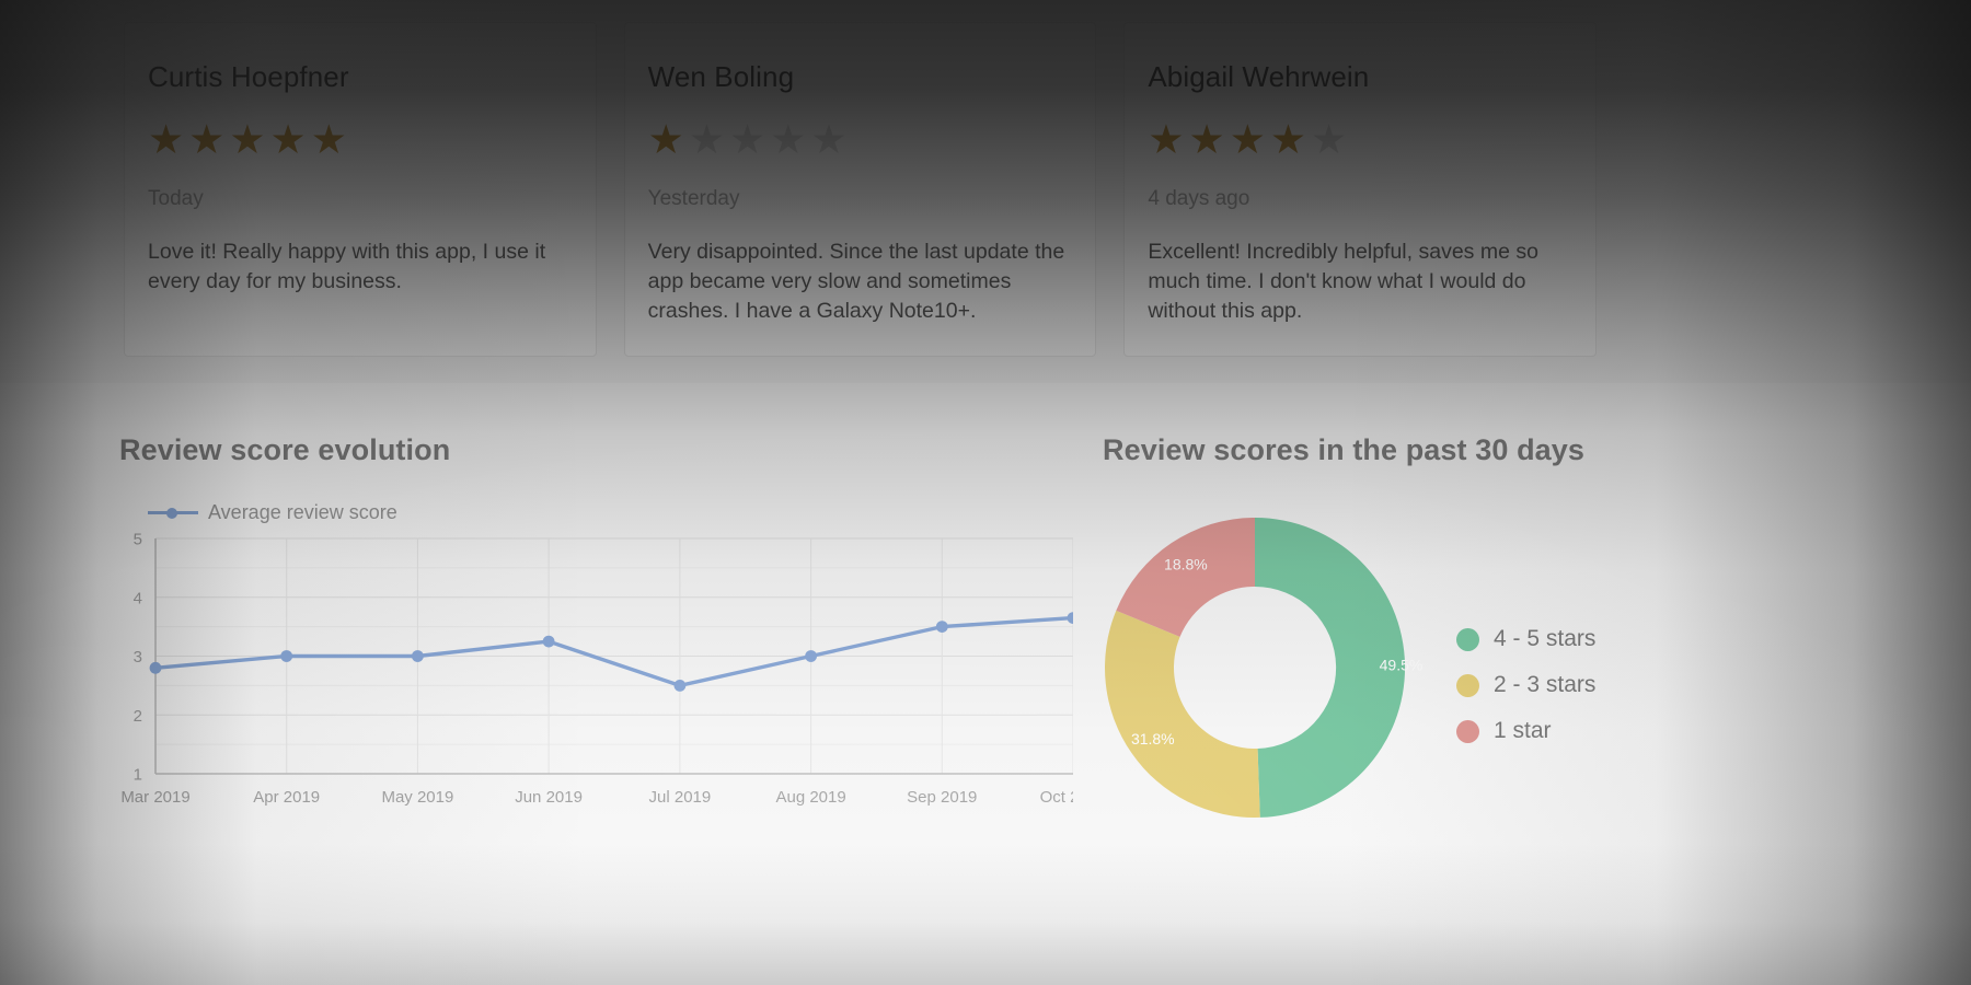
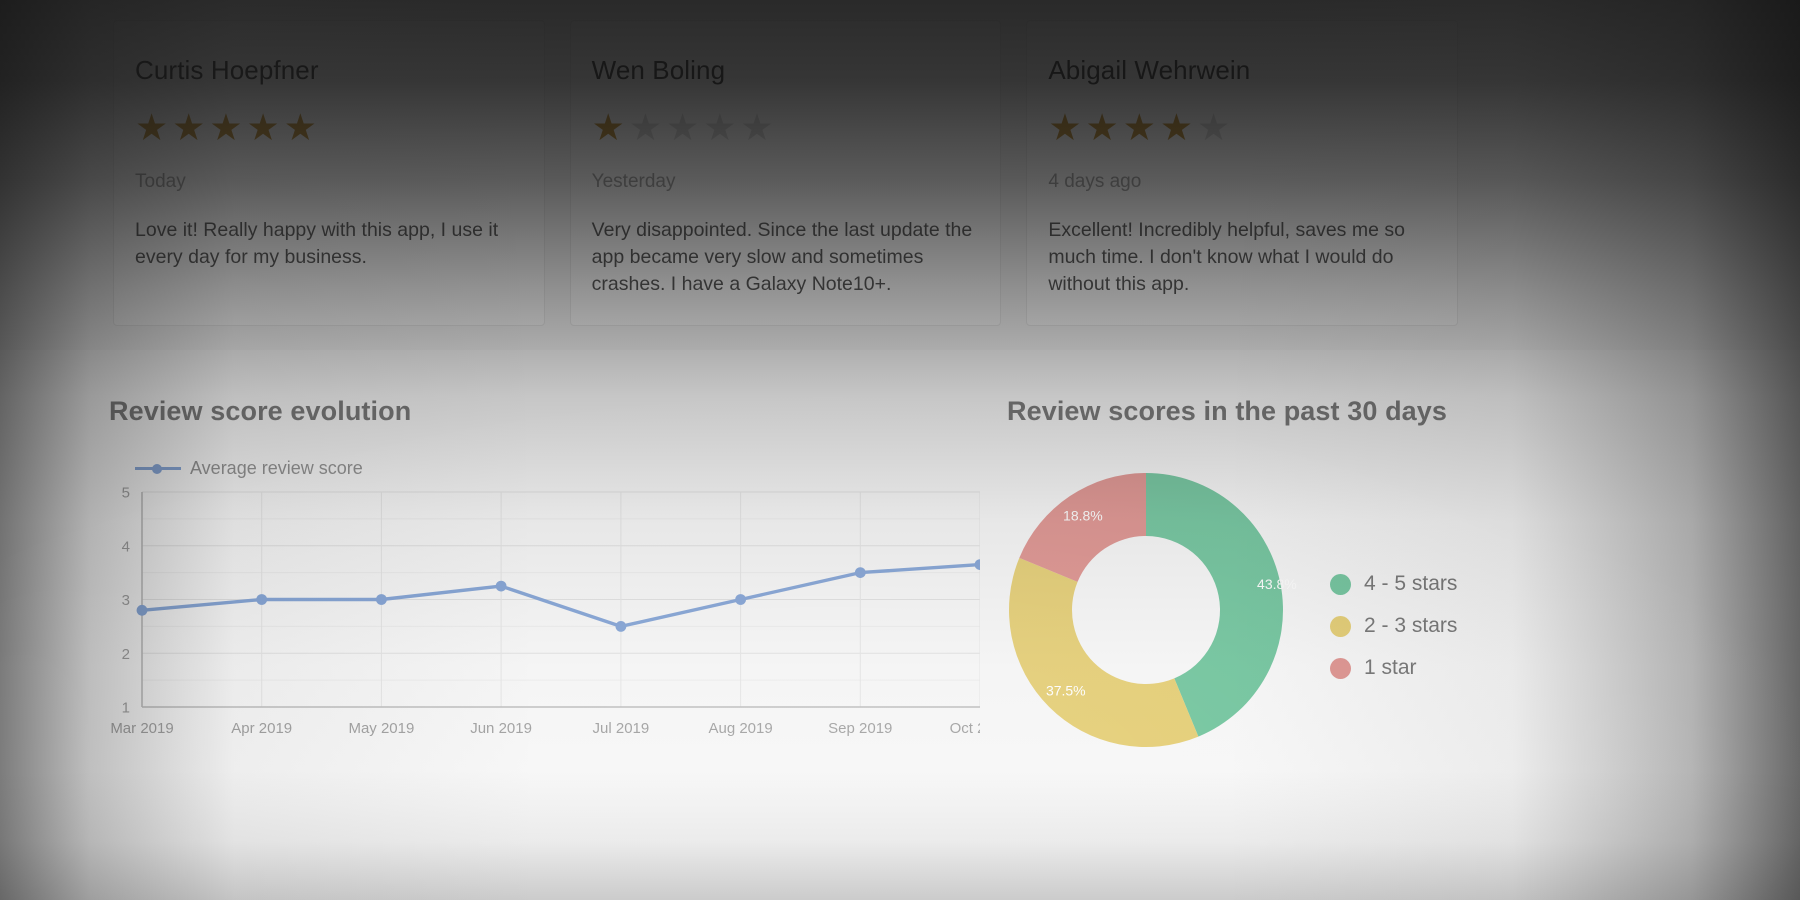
Review scores in the past 30 days/4 - 5 stars: 49.5% -> 43.8%
Review scores in the past 30 days/2 - 3 stars: 31.8% -> 37.5%
